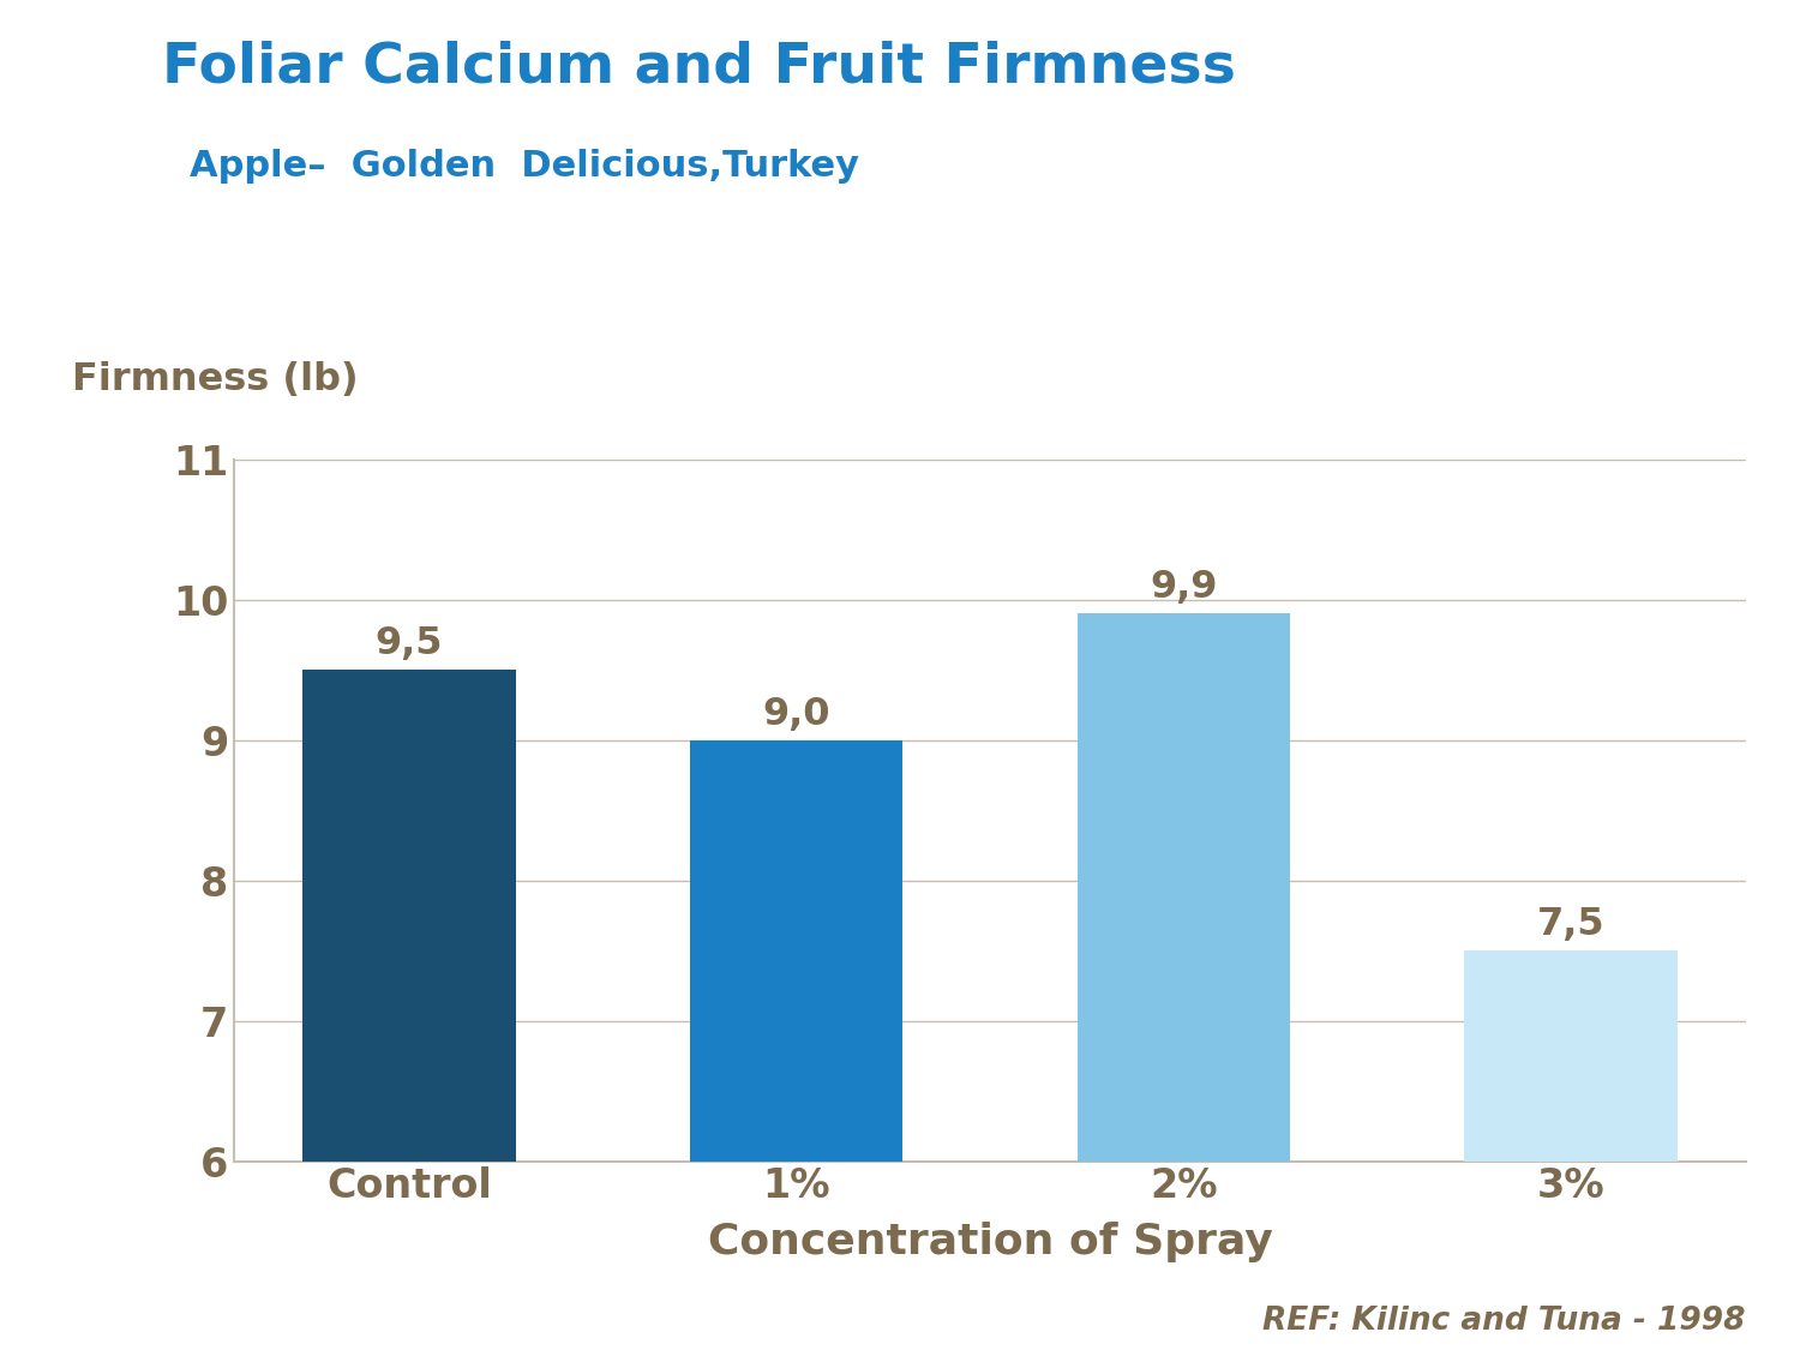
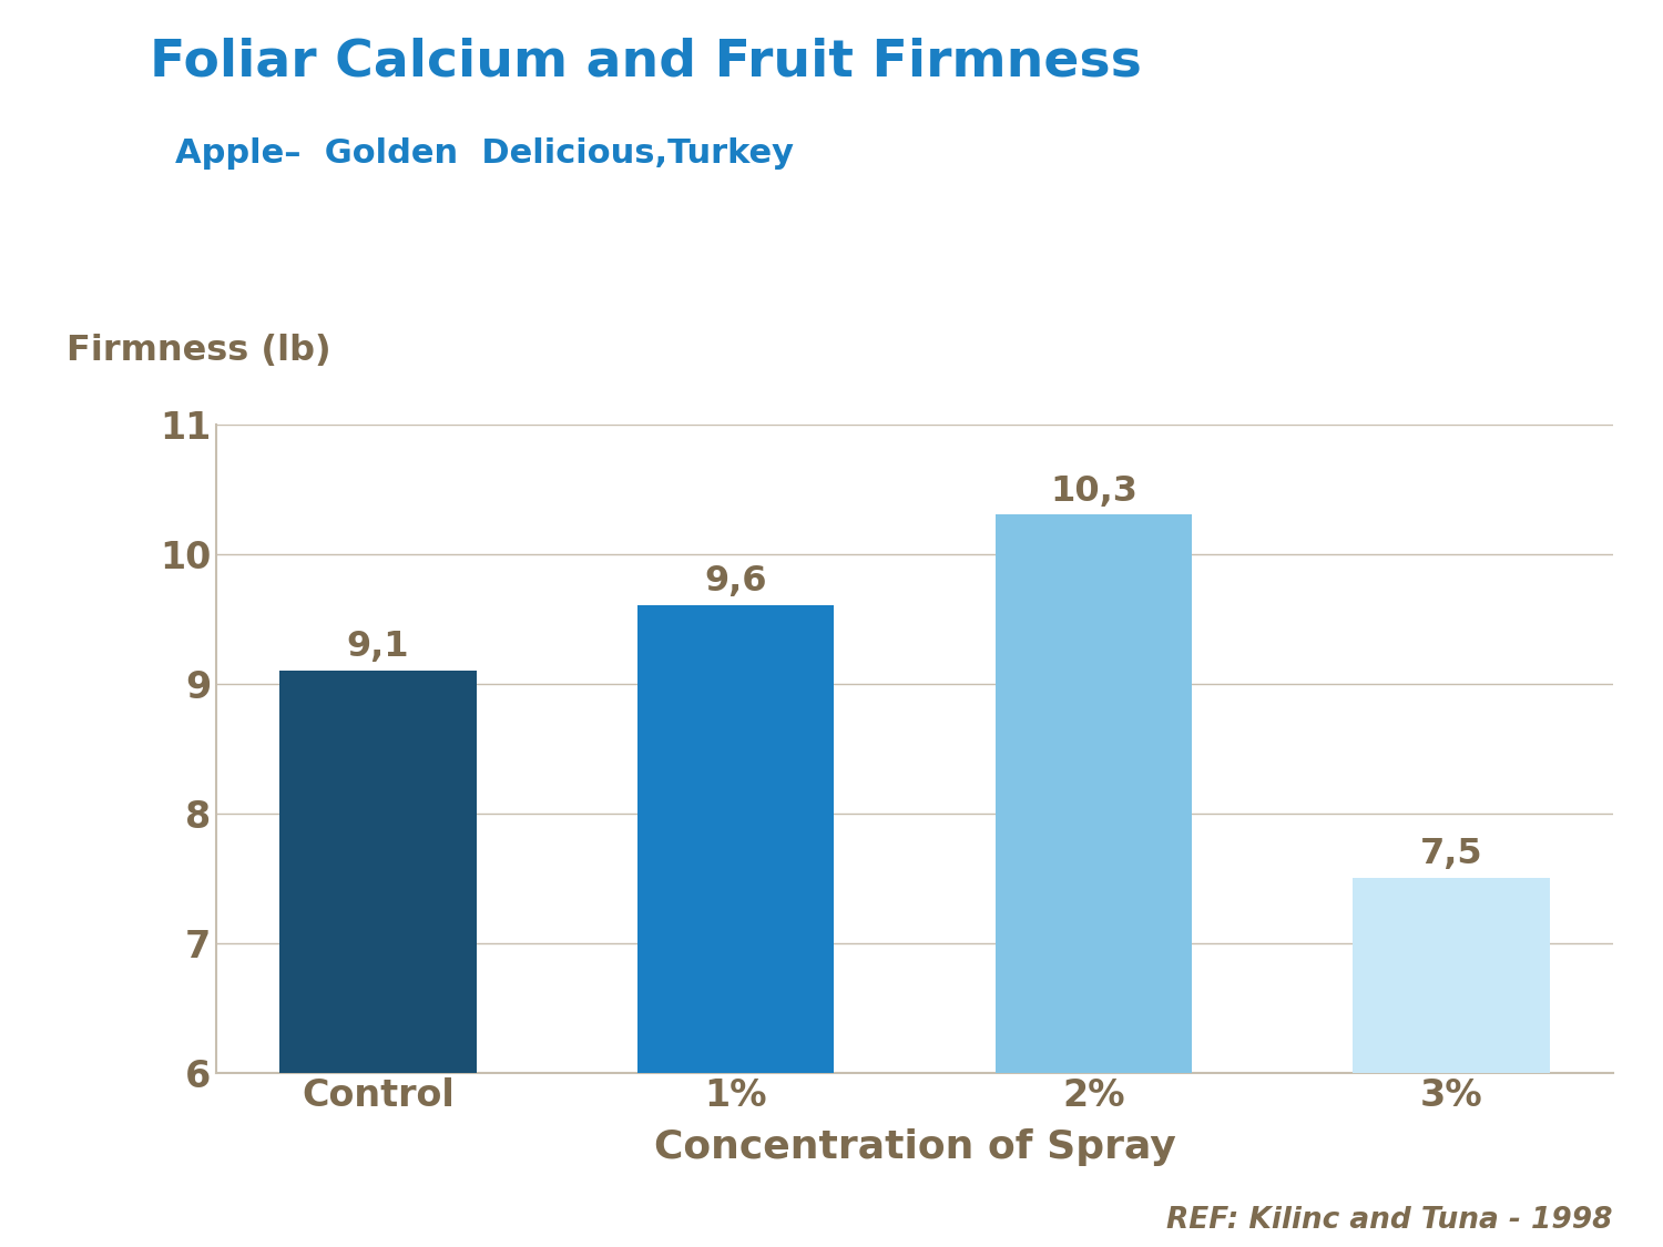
Control: 9,5 -> 9,1
1%: 9,0 -> 9,6
2%: 9,9 -> 10,3
